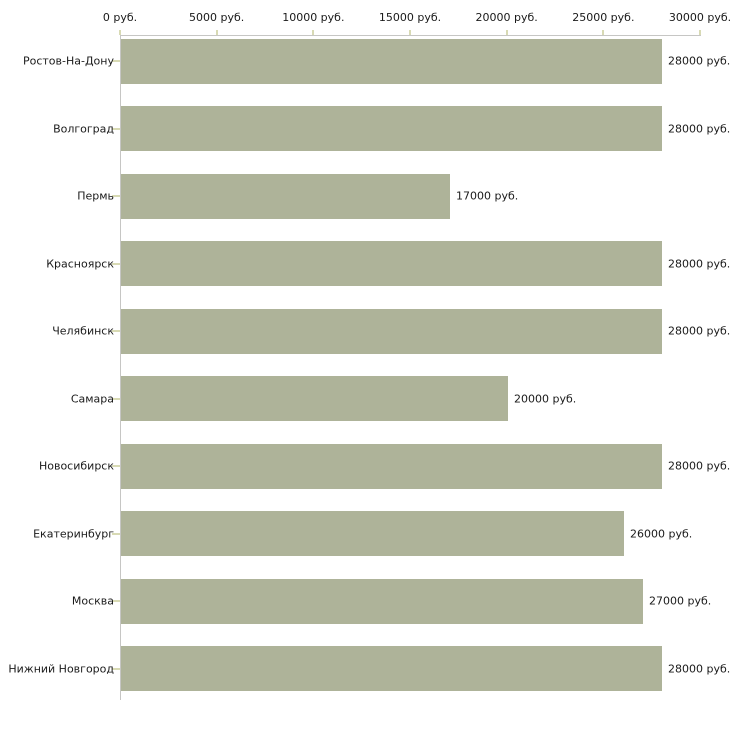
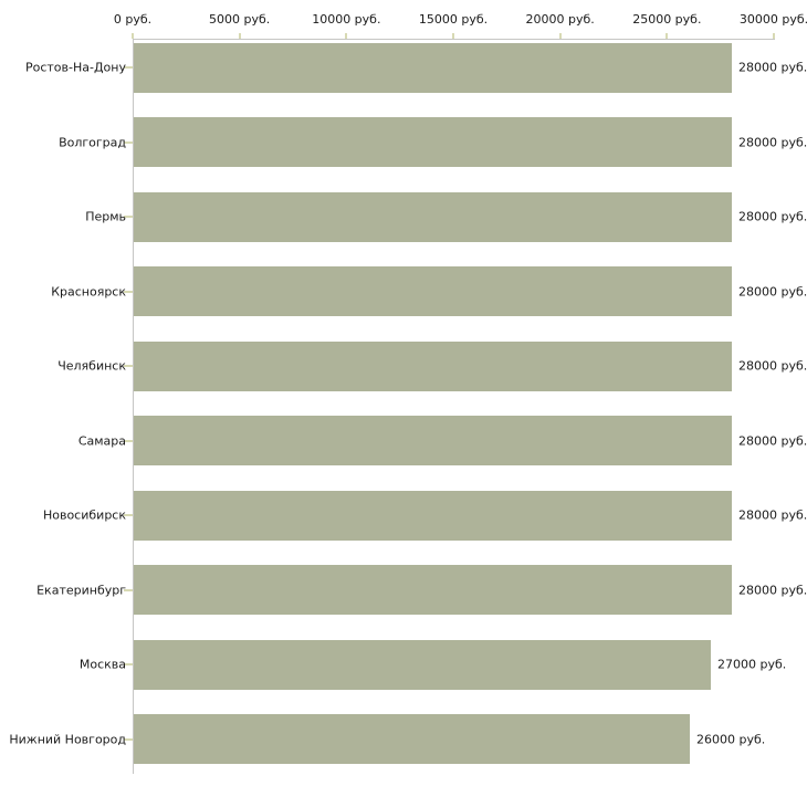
Пермь: 17000 -> 28000
Самара: 20000 -> 28000
Екатеринбург: 26000 -> 28000
Нижний Новгород: 28000 -> 26000
